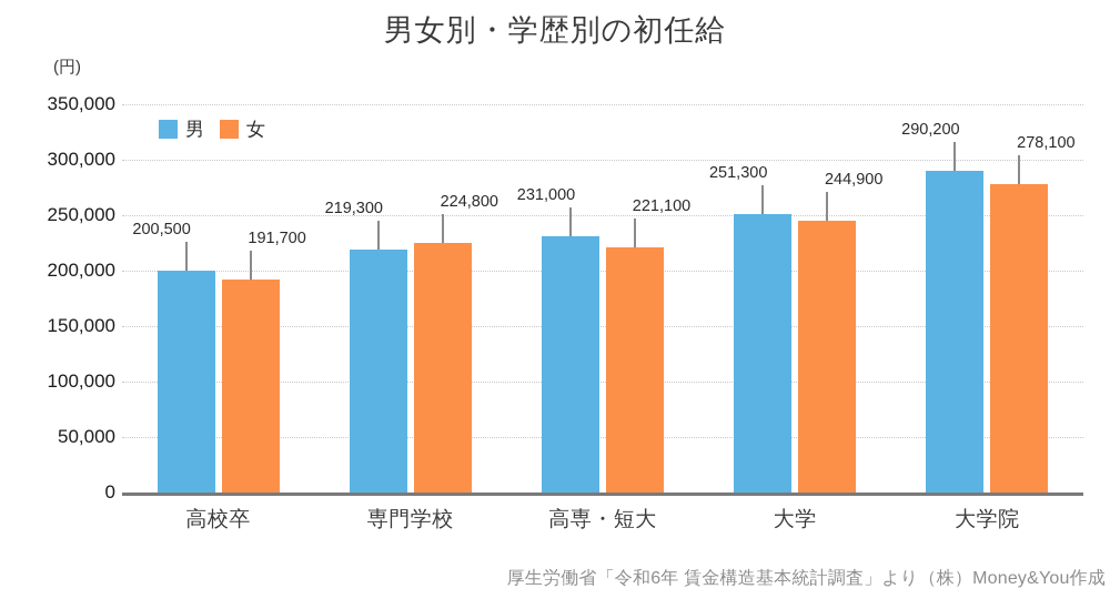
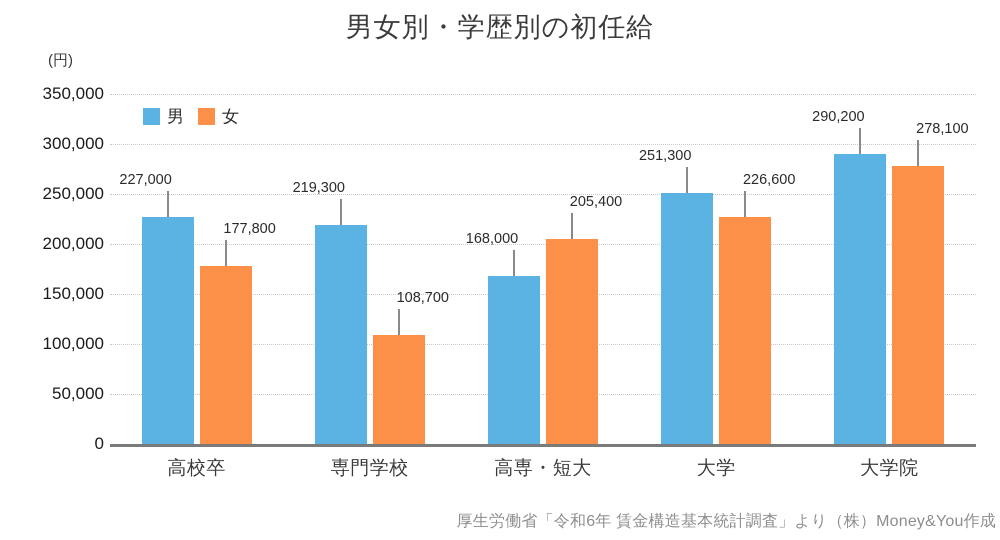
男/高校卒: 200,500 -> 227,000
女/高校卒: 191,700 -> 177,800
女/専門学校: 224,800 -> 108,700
男/高専・短大: 231,000 -> 168,000
女/高専・短大: 221,100 -> 205,400
女/大学: 244,900 -> 226,600
